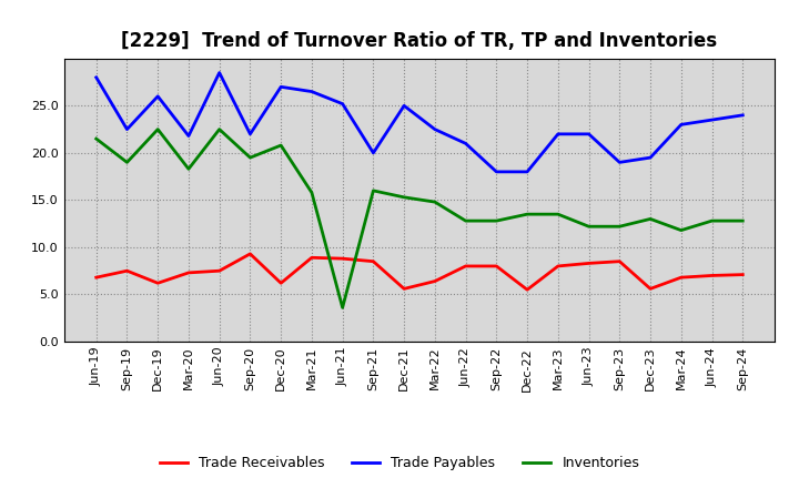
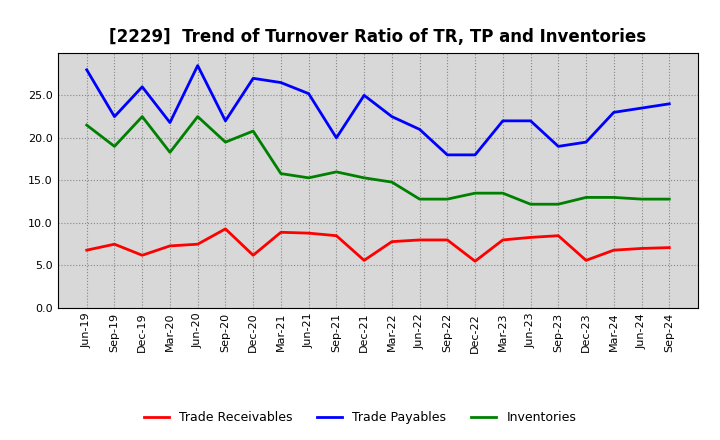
Inventories/Jun-21: 3.6 -> 15.3
Trade Receivables/Mar-22: 6.4 -> 7.8
Inventories/Mar-24: 11.8 -> 13.0
